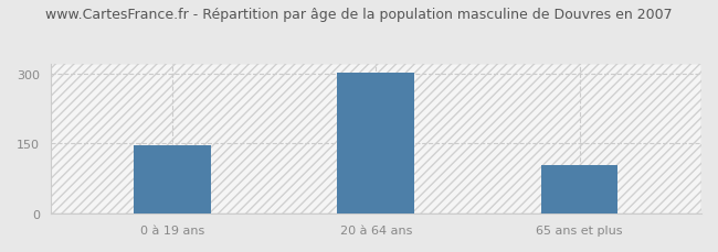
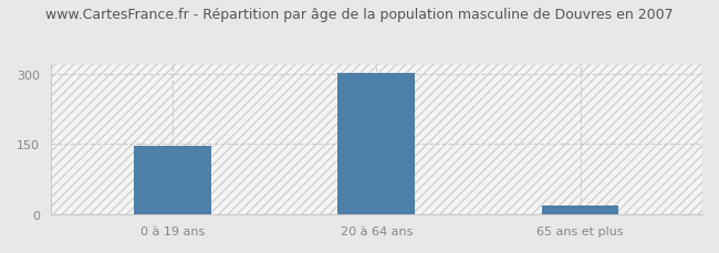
65 ans et plus: 105 -> 20
